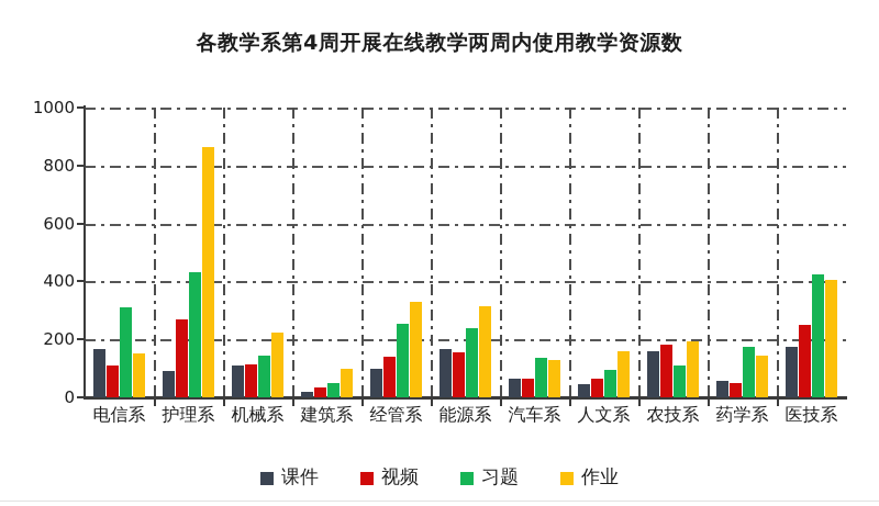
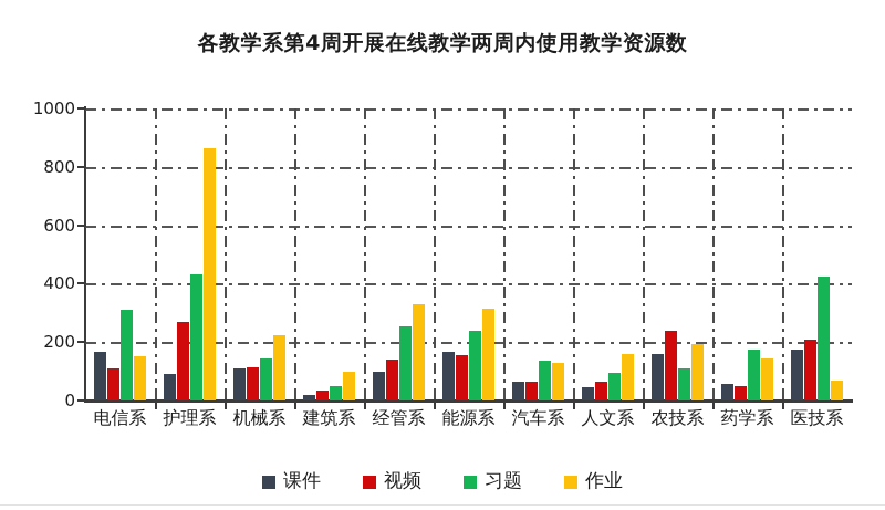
视频/农技系: 180 -> 240
视频/医技系: 250 -> 210
作业/医技系: 400 -> 70
